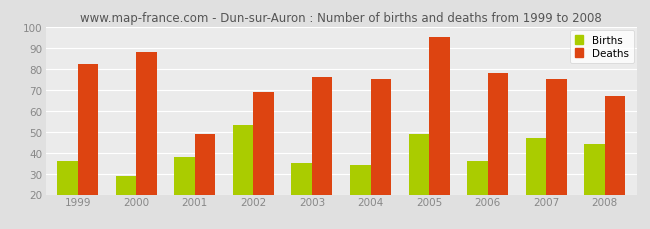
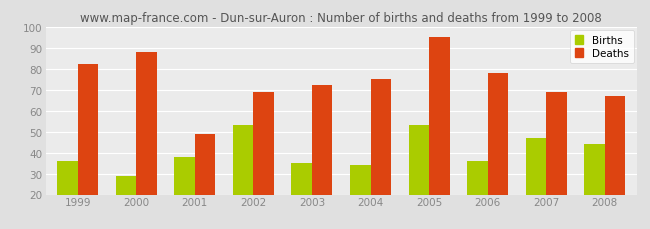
Deaths/2003: 76 -> 72
Births/2005: 49 -> 53
Deaths/2007: 75 -> 69
